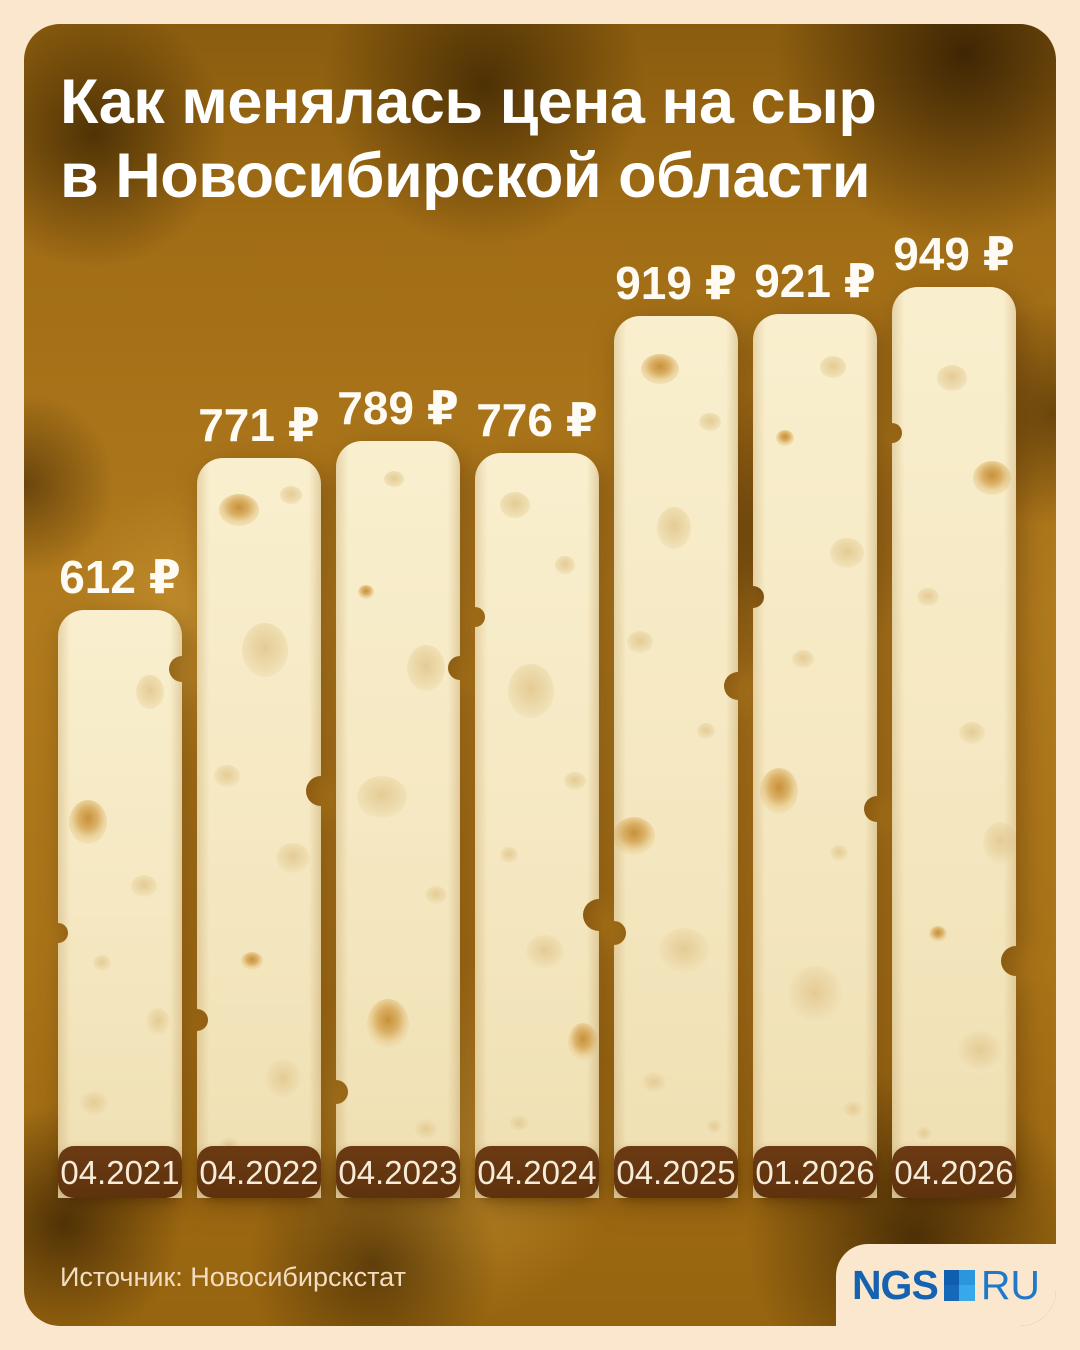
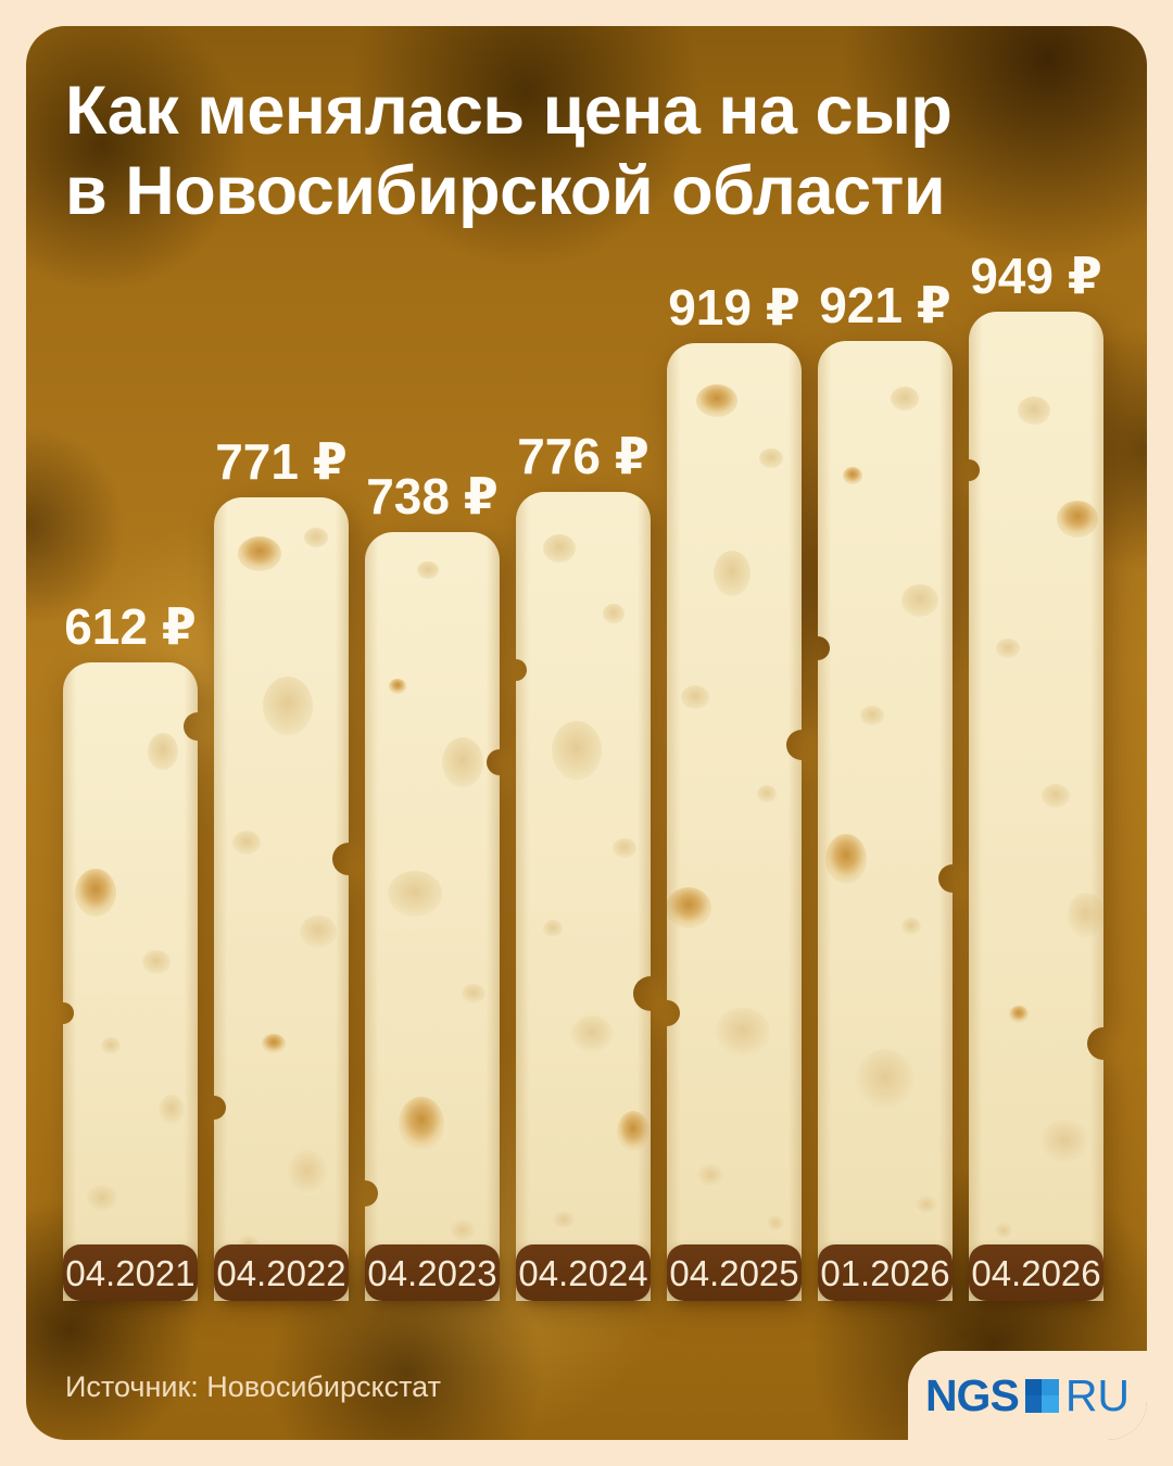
04.2023: 789 -> 738
